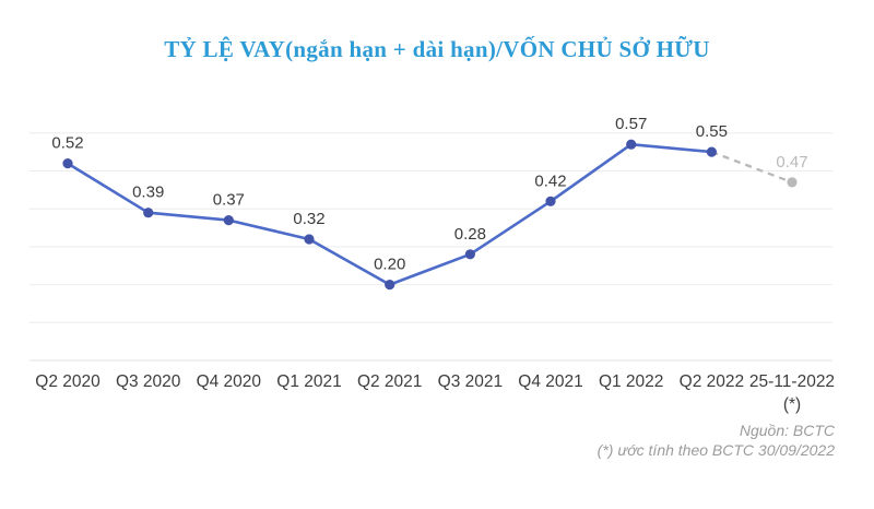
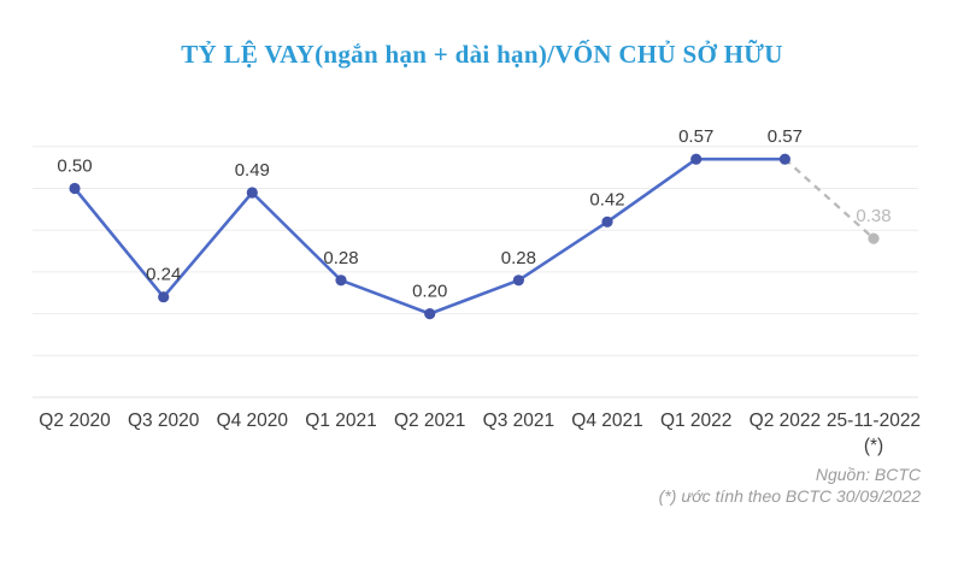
Q2 2020: 0.52 -> 0.50
Q3 2020: 0.39 -> 0.24
Q4 2020: 0.37 -> 0.49
Q1 2021: 0.32 -> 0.28
Q2 2022: 0.55 -> 0.57
25-11-2022: 0.47 -> 0.38
